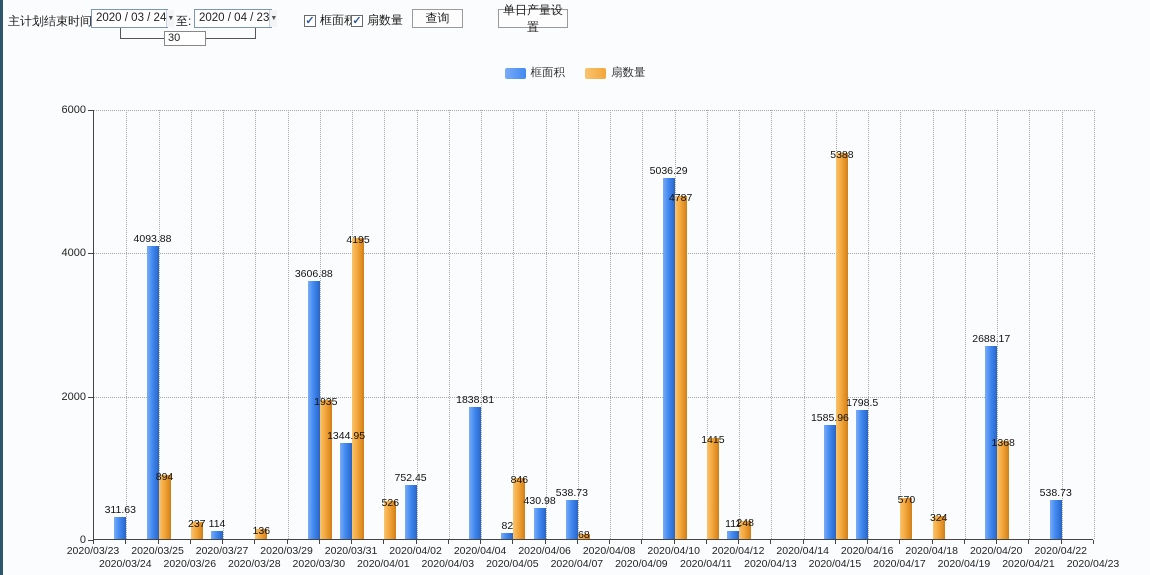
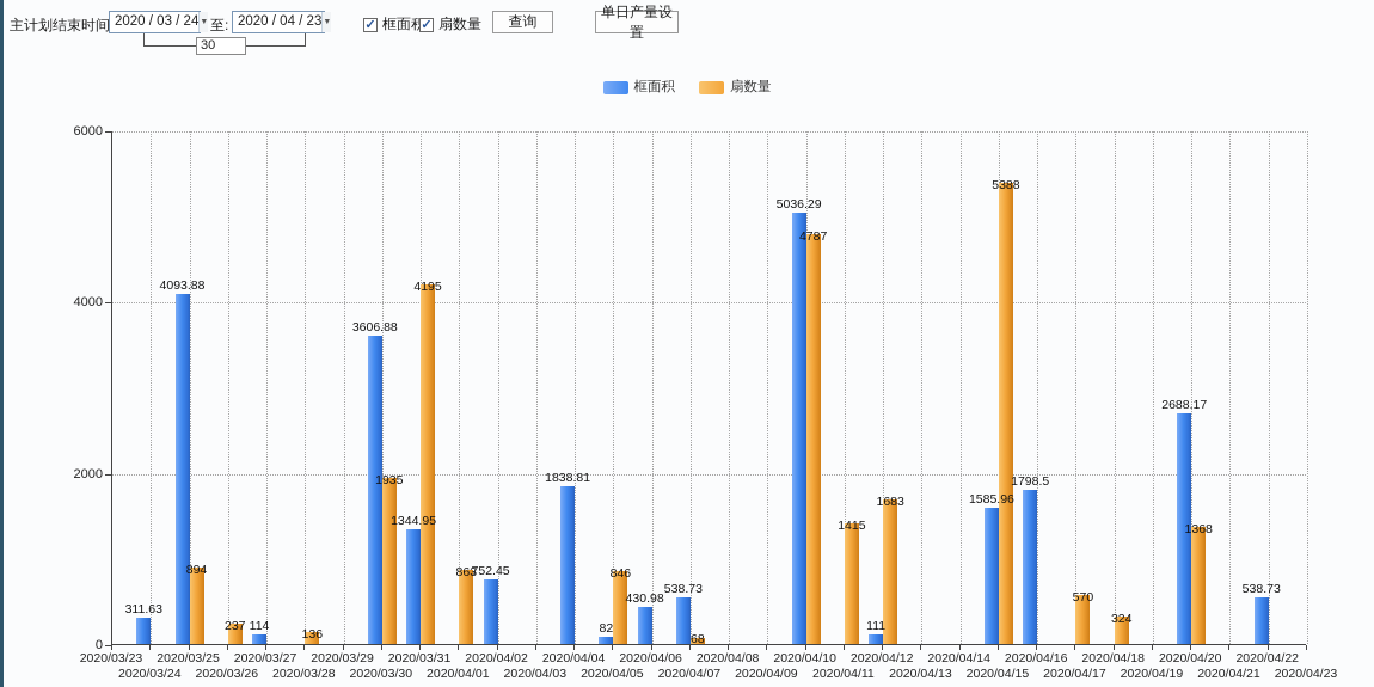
扇数量/2020/04/01: 526 -> 863
扇数量/2020/04/12: 248 -> 1683
